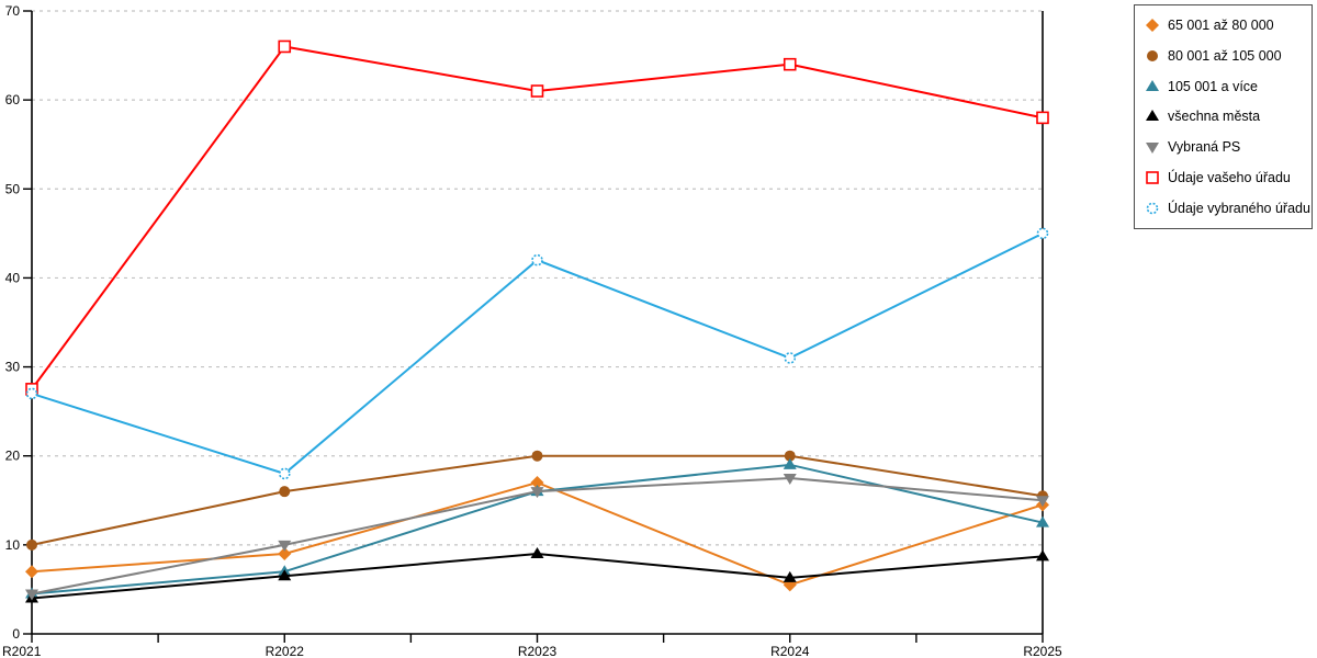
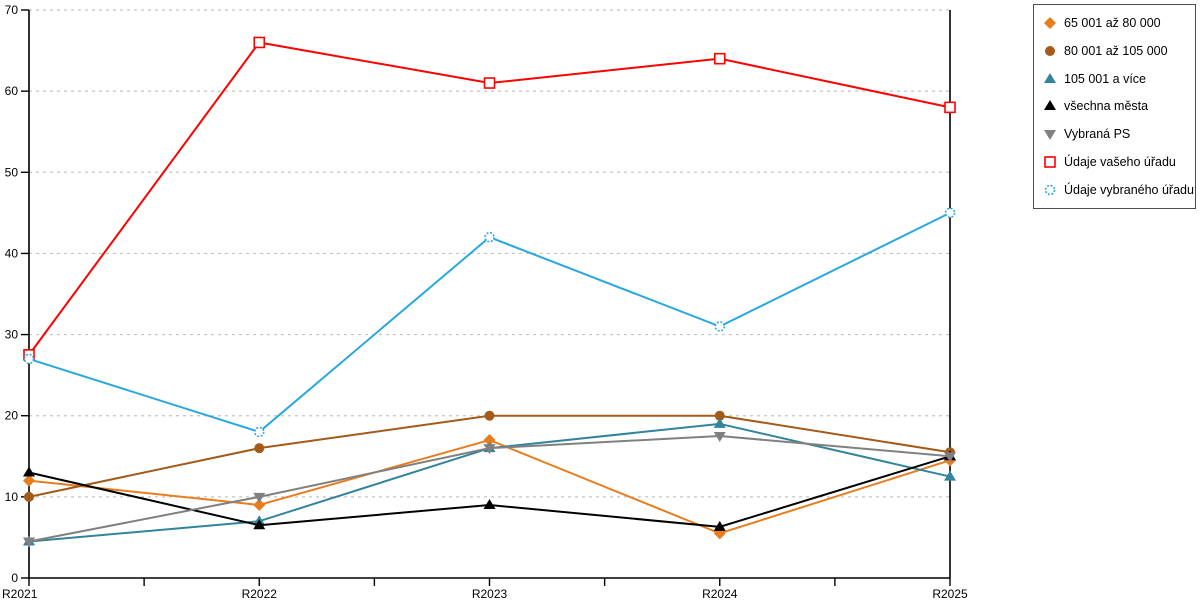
65 001 až 80 000/R2021: 7 -> 12
všechna města/R2021: 4 -> 13
všechna města/R2025: 9 -> 15
